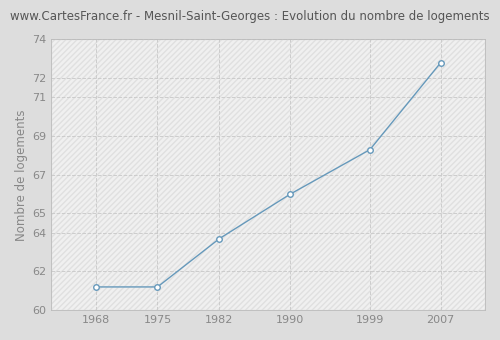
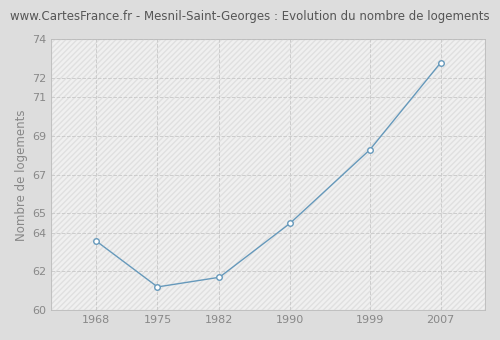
1968: 61.2 -> 63.6
1982: 63.7 -> 61.7
1990: 66.0 -> 64.5
